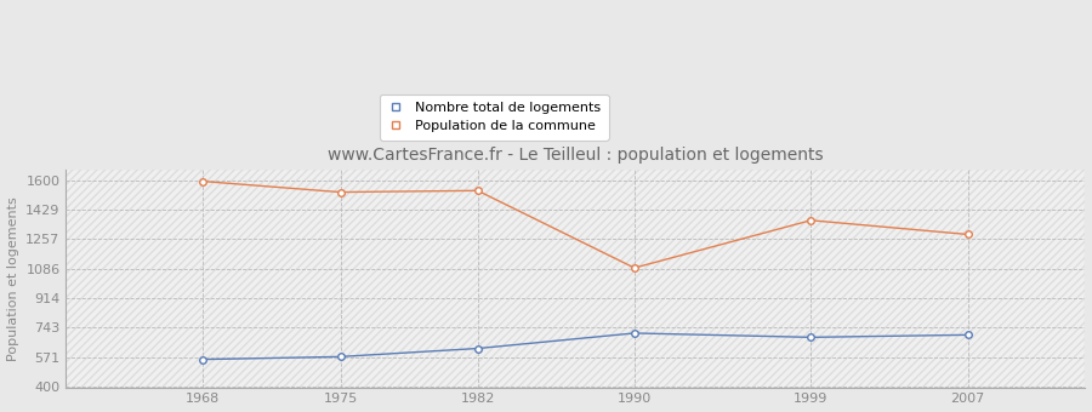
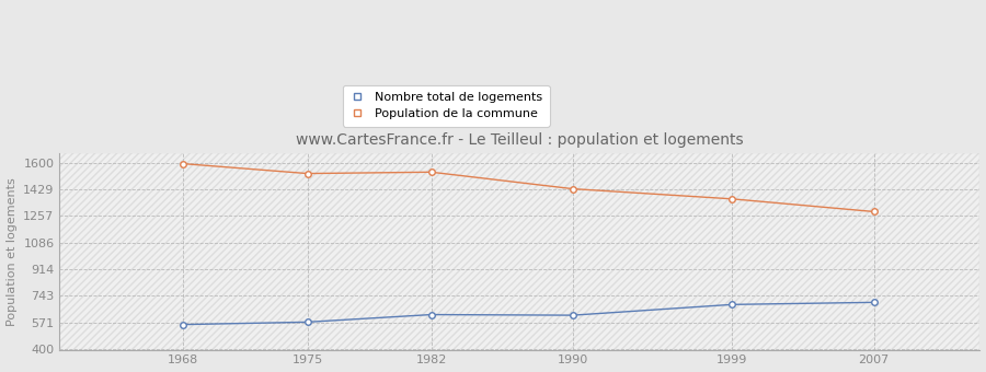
Nombre total de logements/1990: 710 -> 620
Population de la commune/1990: 1090 -> 1430
